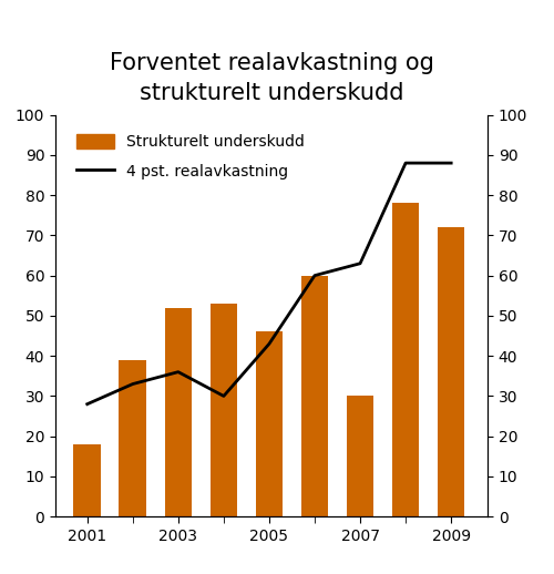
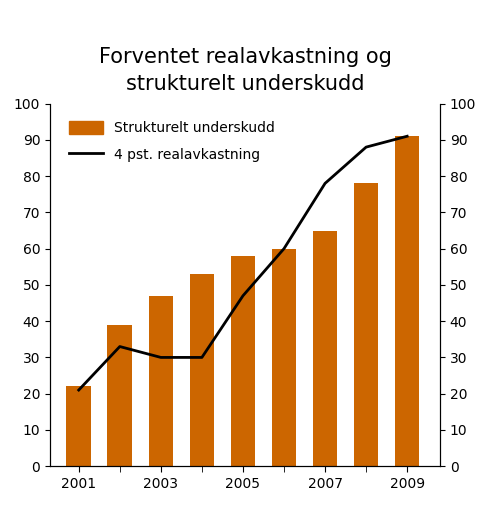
Strukturelt underskudd/2001: 18 -> 22
4 pst. realavkastning/2001: 28 -> 21
Strukturelt underskudd/2003: 52 -> 47
4 pst. realavkastning/2003: 36 -> 30
Strukturelt underskudd/2005: 46 -> 58
4 pst. realavkastning/2005: 43 -> 47
Strukturelt underskudd/2007: 30 -> 65
4 pst. realavkastning/2007: 63 -> 78
Strukturelt underskudd/2009: 72 -> 91
4 pst. realavkastning/2009: 88 -> 91
